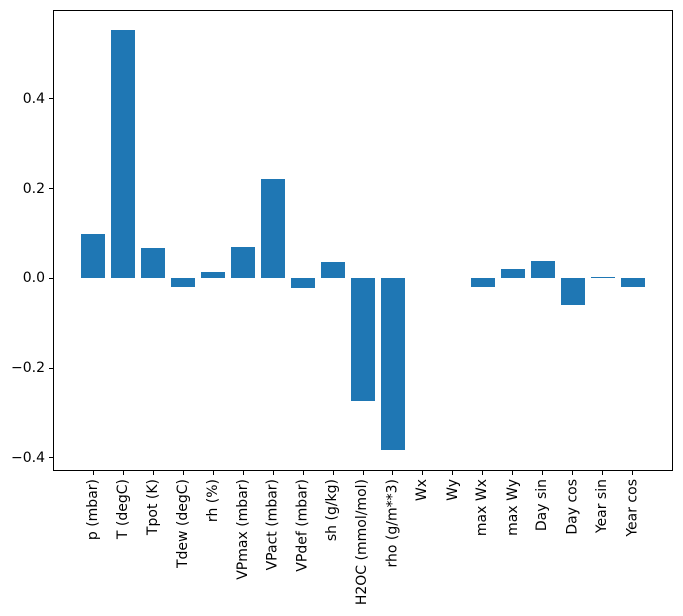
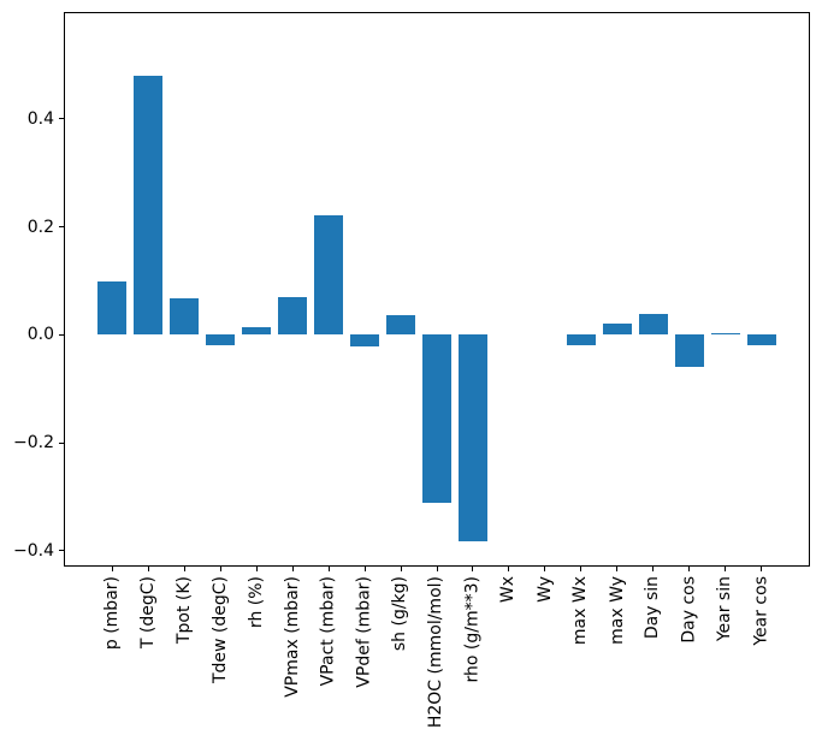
T (degC): 0.55 -> 0.48
H2OC (mmol/mol): -0.27 -> -0.31
